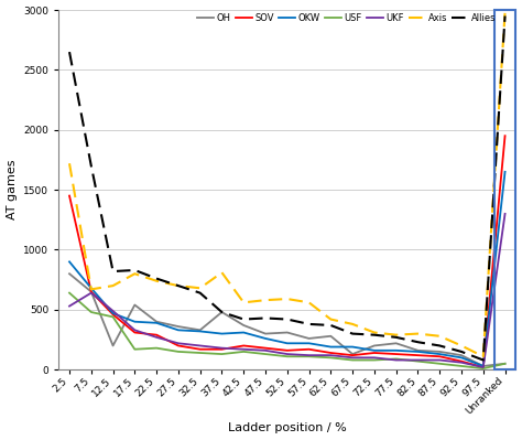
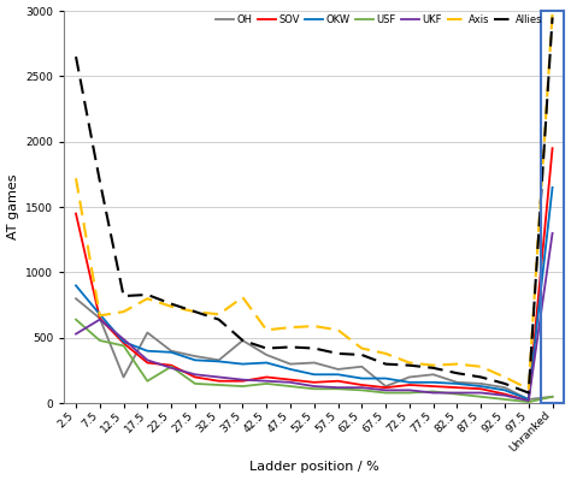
USF/22.5: 180 -> 280
